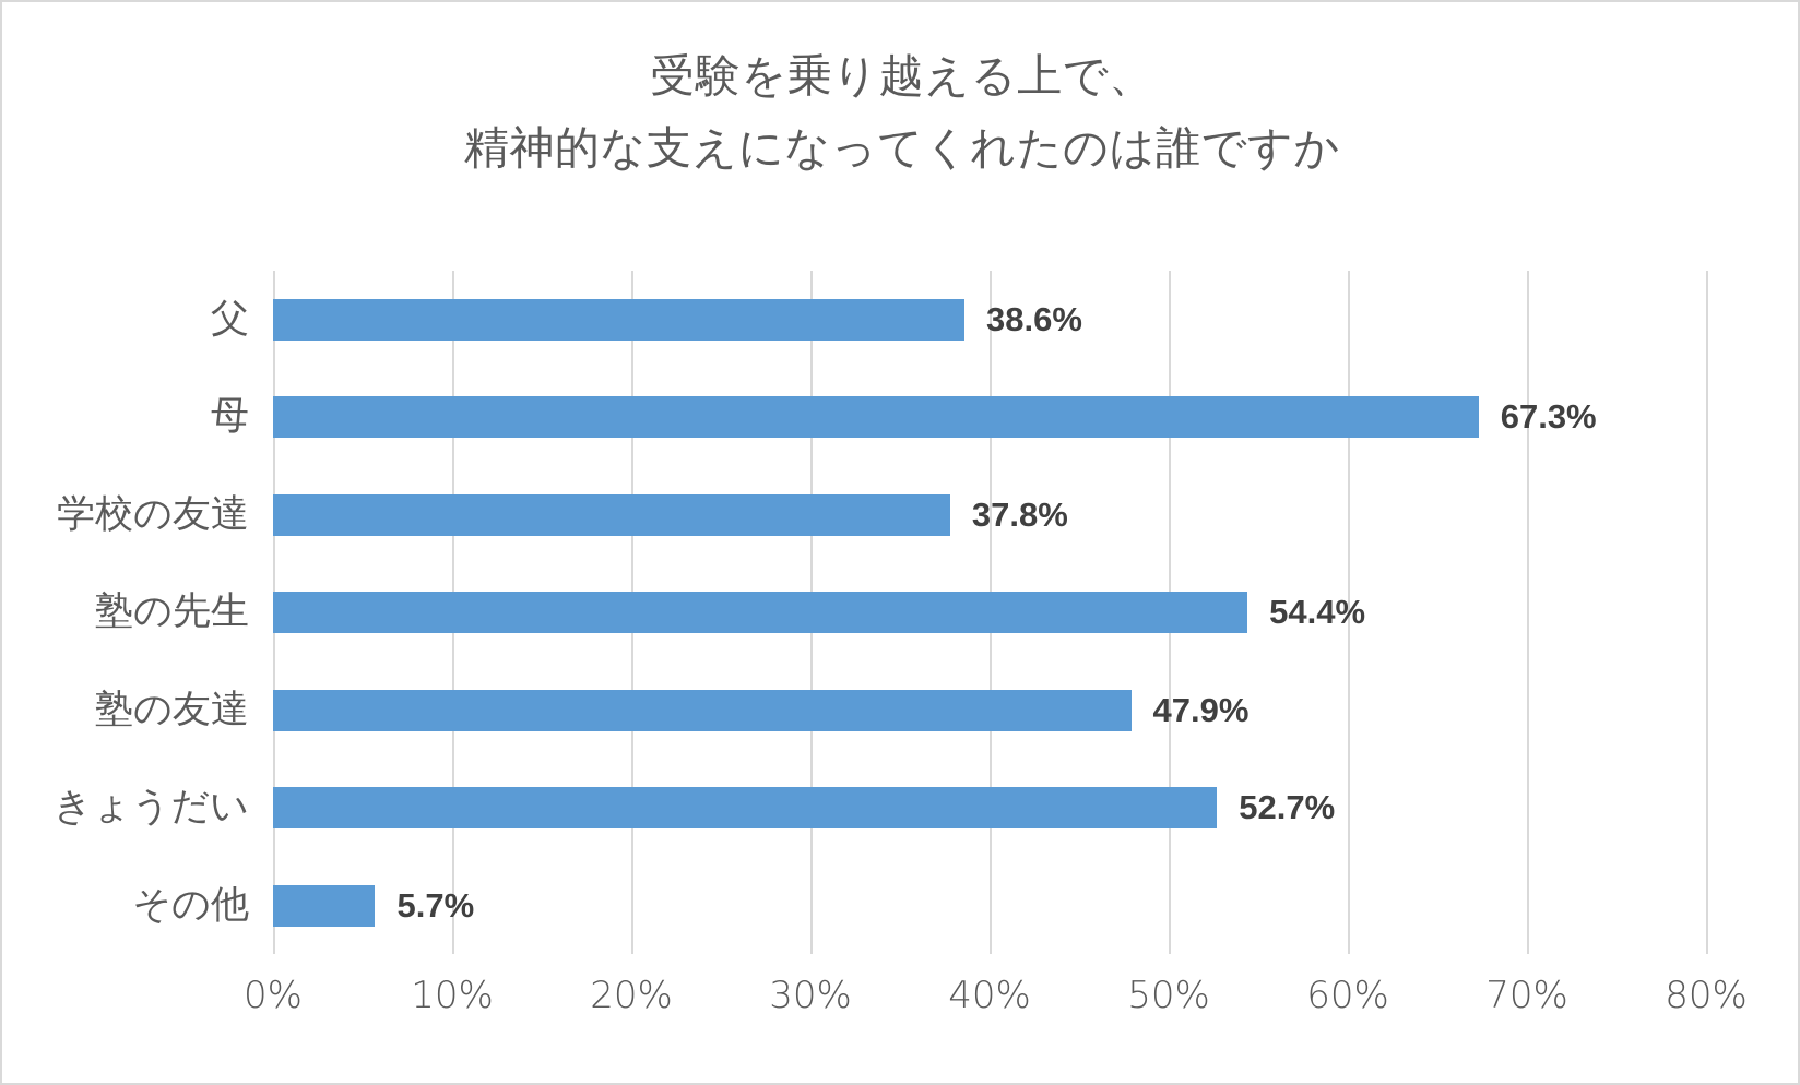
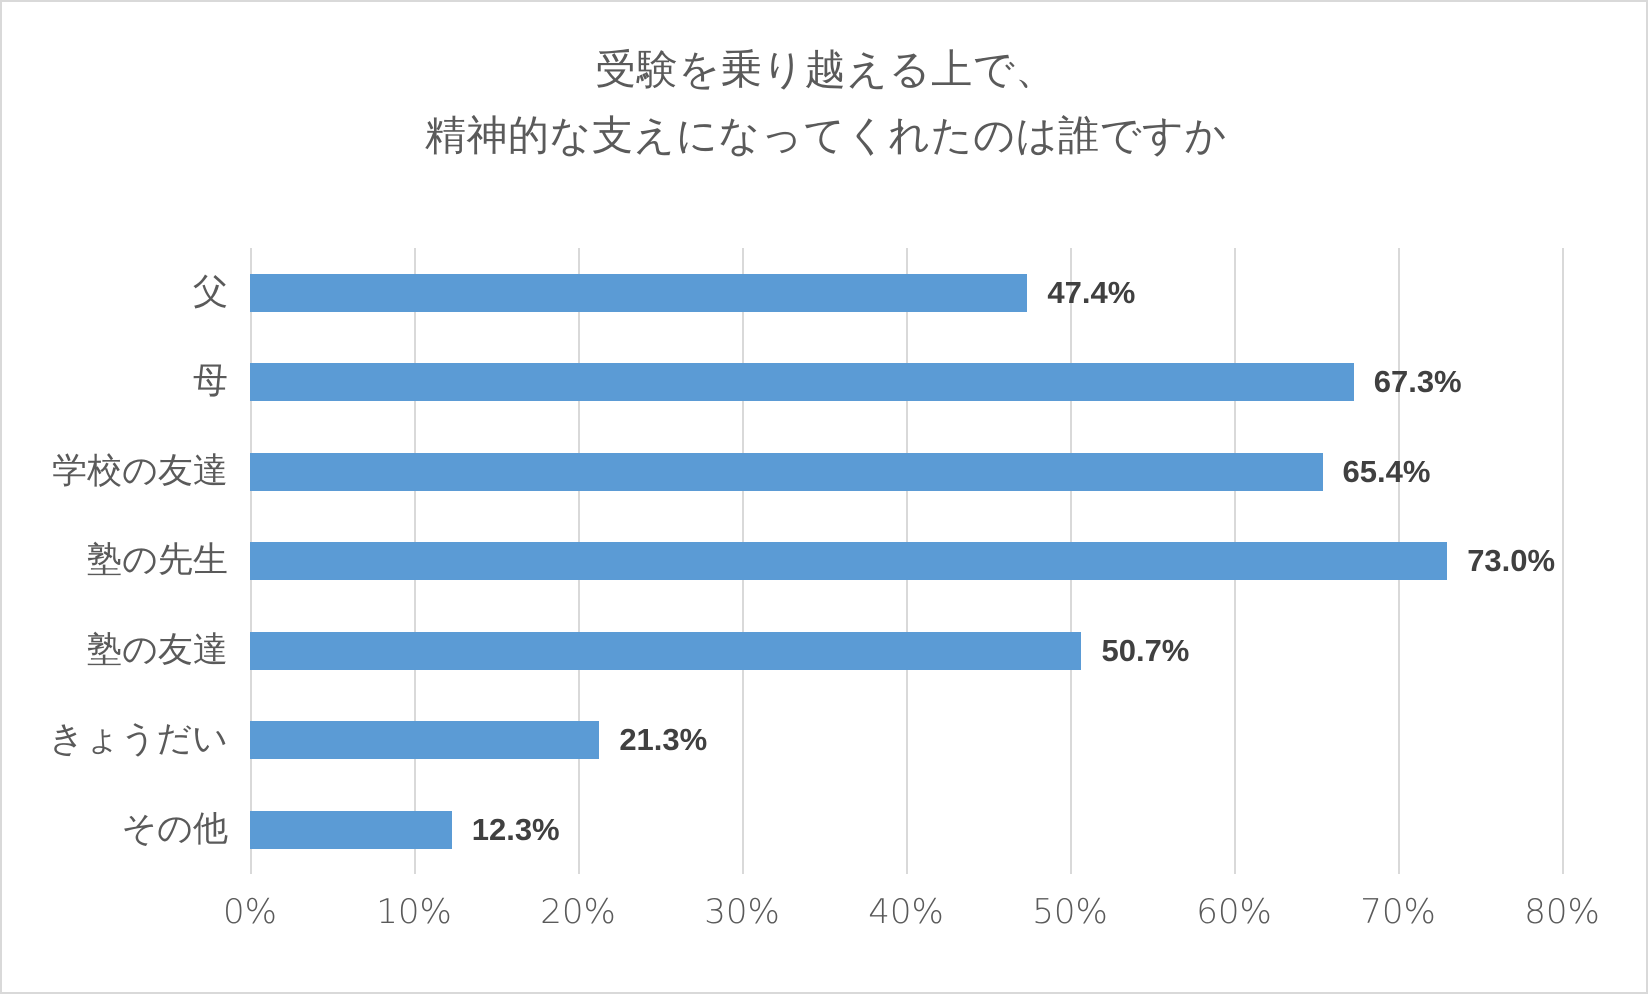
父: 38.6% -> 47.4%
学校の友達: 37.8% -> 65.4%
塾の先生: 54.4% -> 73.0%
塾の友達: 47.9% -> 50.7%
きょうだい: 52.7% -> 21.3%
その他: 5.7% -> 12.3%
